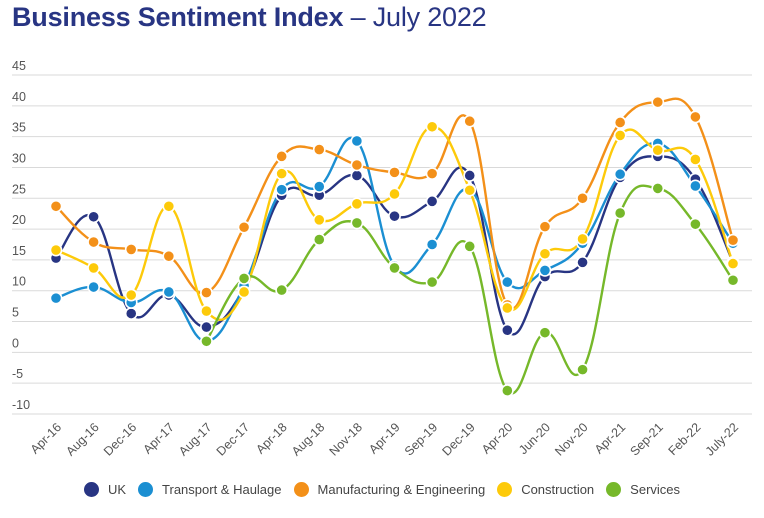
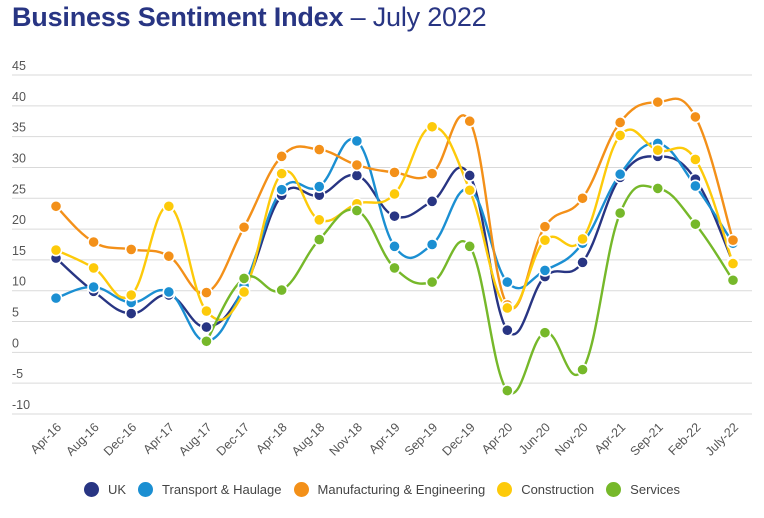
UK/Aug-16: 22 -> 10
Services/Nov-18: 21 -> 23
Transport & Haulage/Apr-19: 14 -> 17
Construction/Jun-20: 16 -> 18
